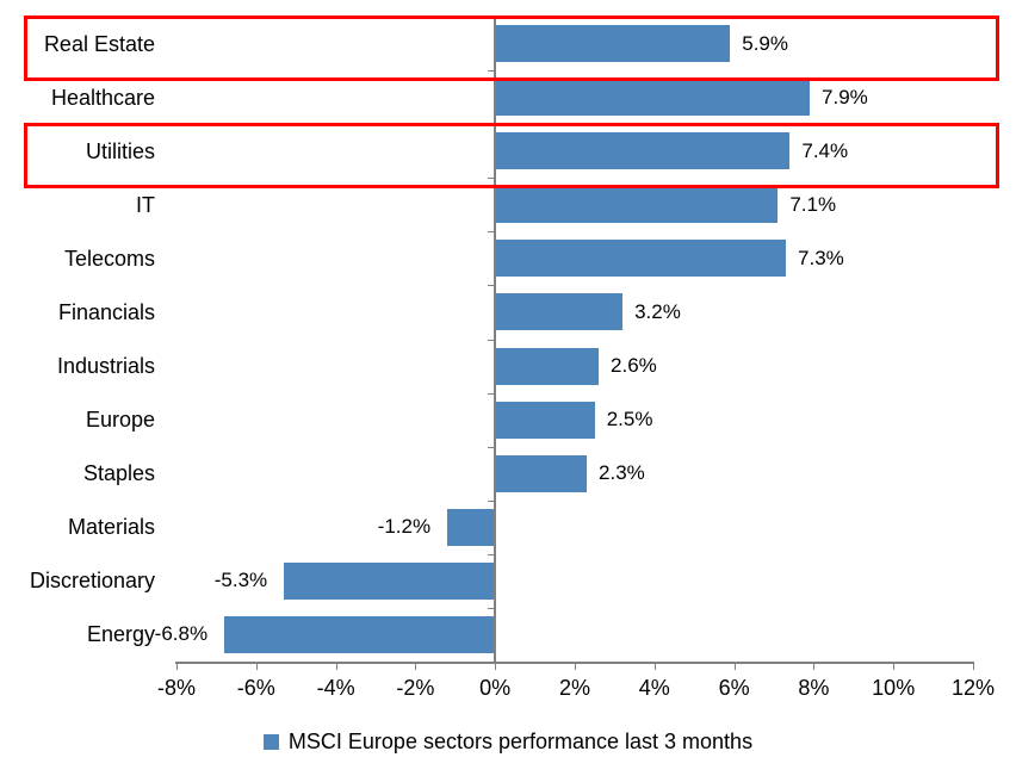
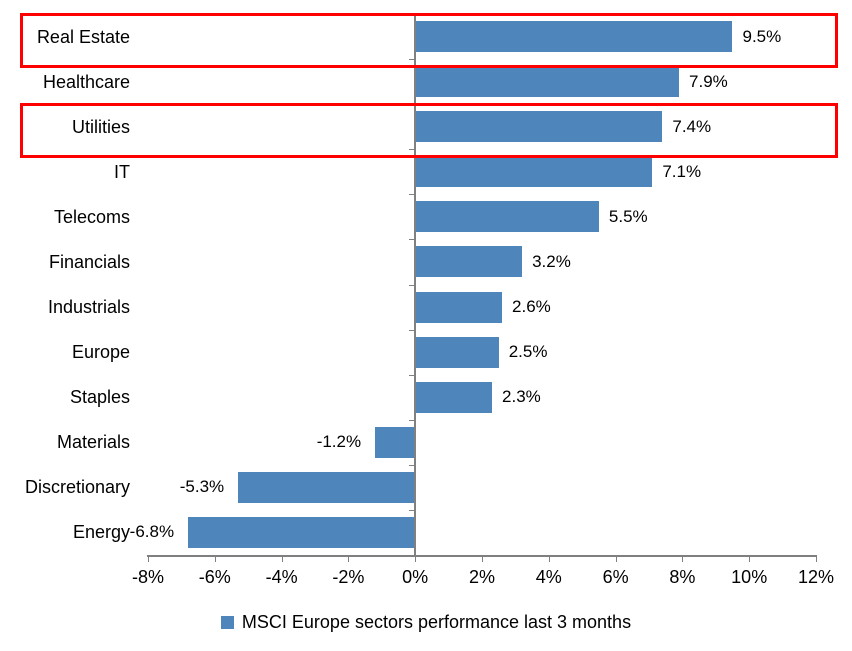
Real Estate: 5.9% -> 9.5%
Telecoms: 7.3% -> 5.5%
